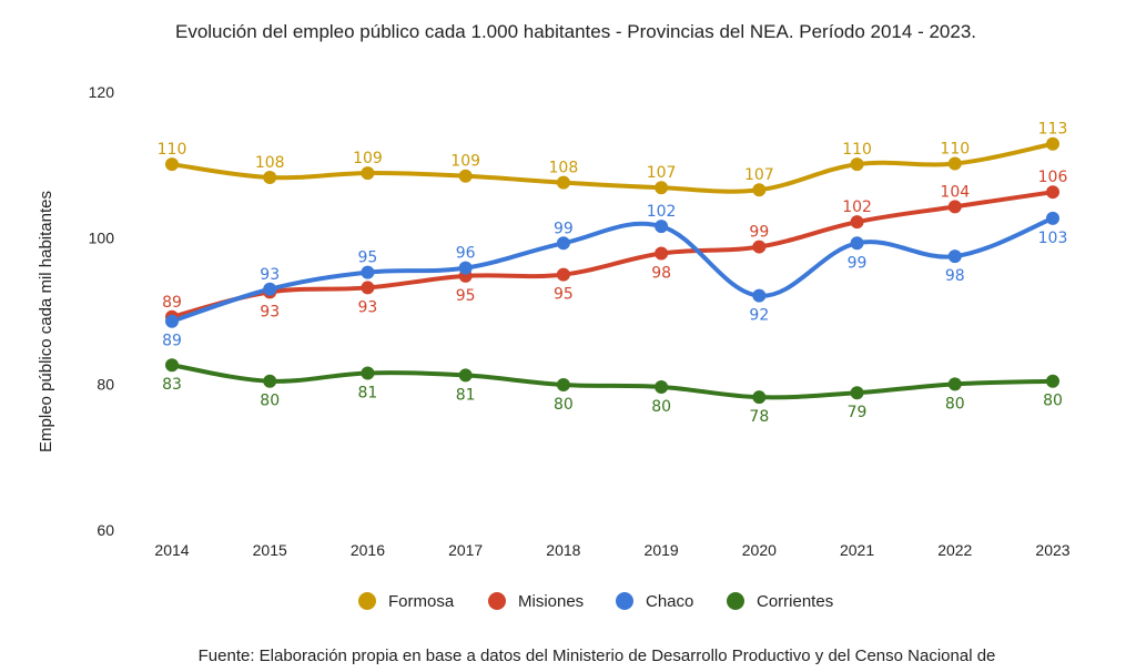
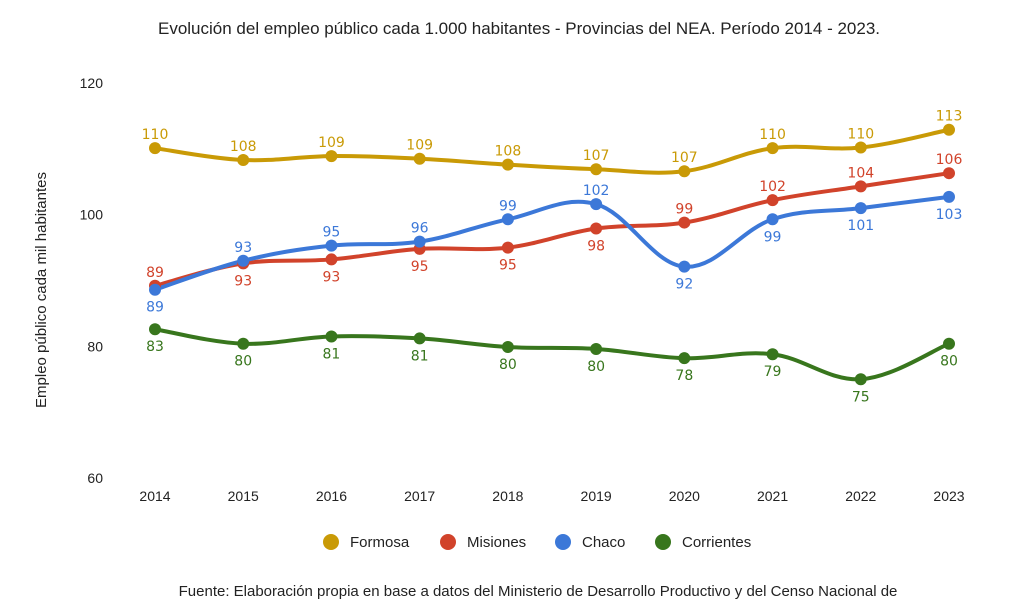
Chaco/2022: 98 -> 101
Corrientes/2022: 80 -> 75
